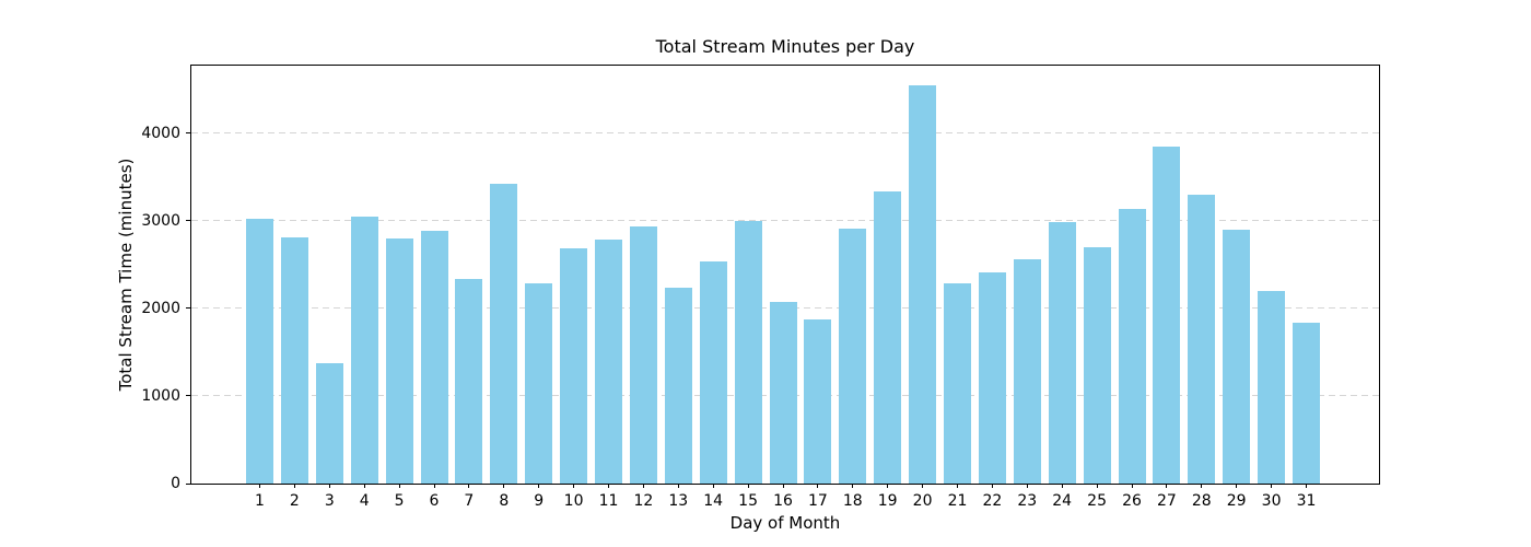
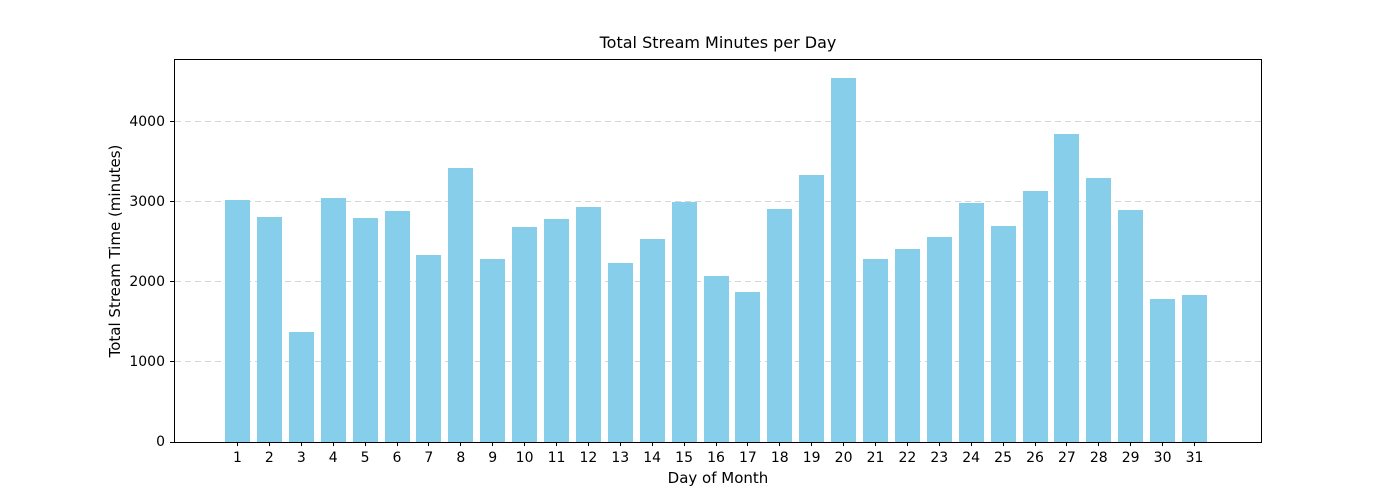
30: 2200 -> 1800
